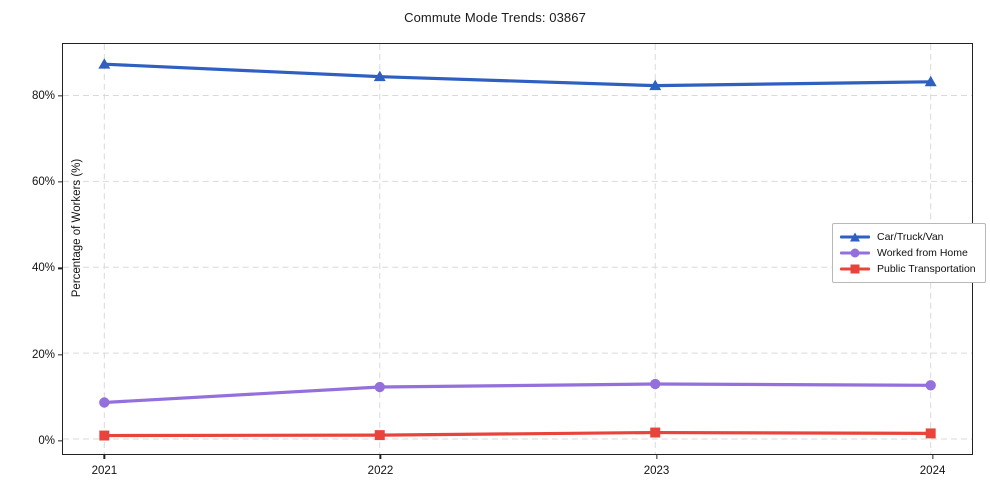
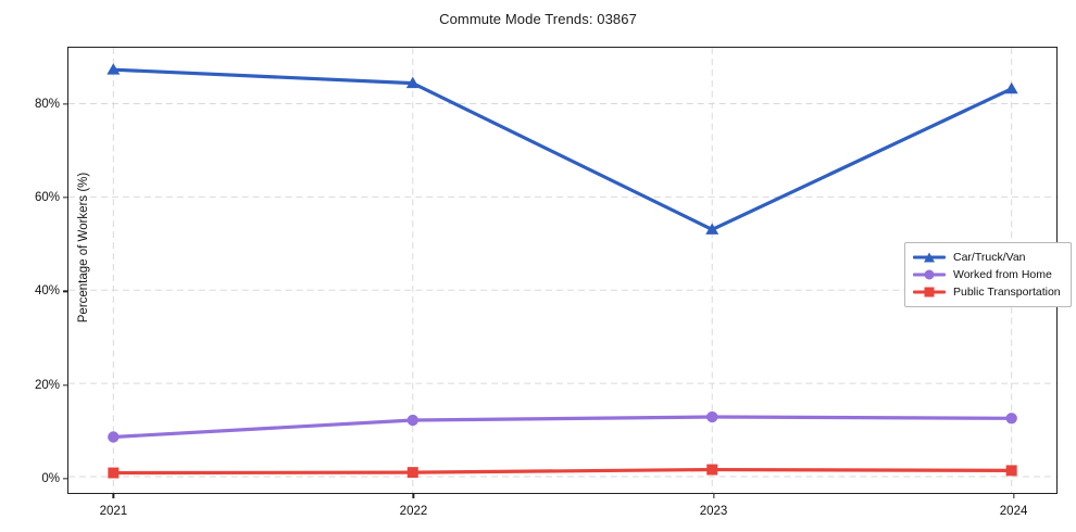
Car/Truck/Van/2023: 82% -> 53%
